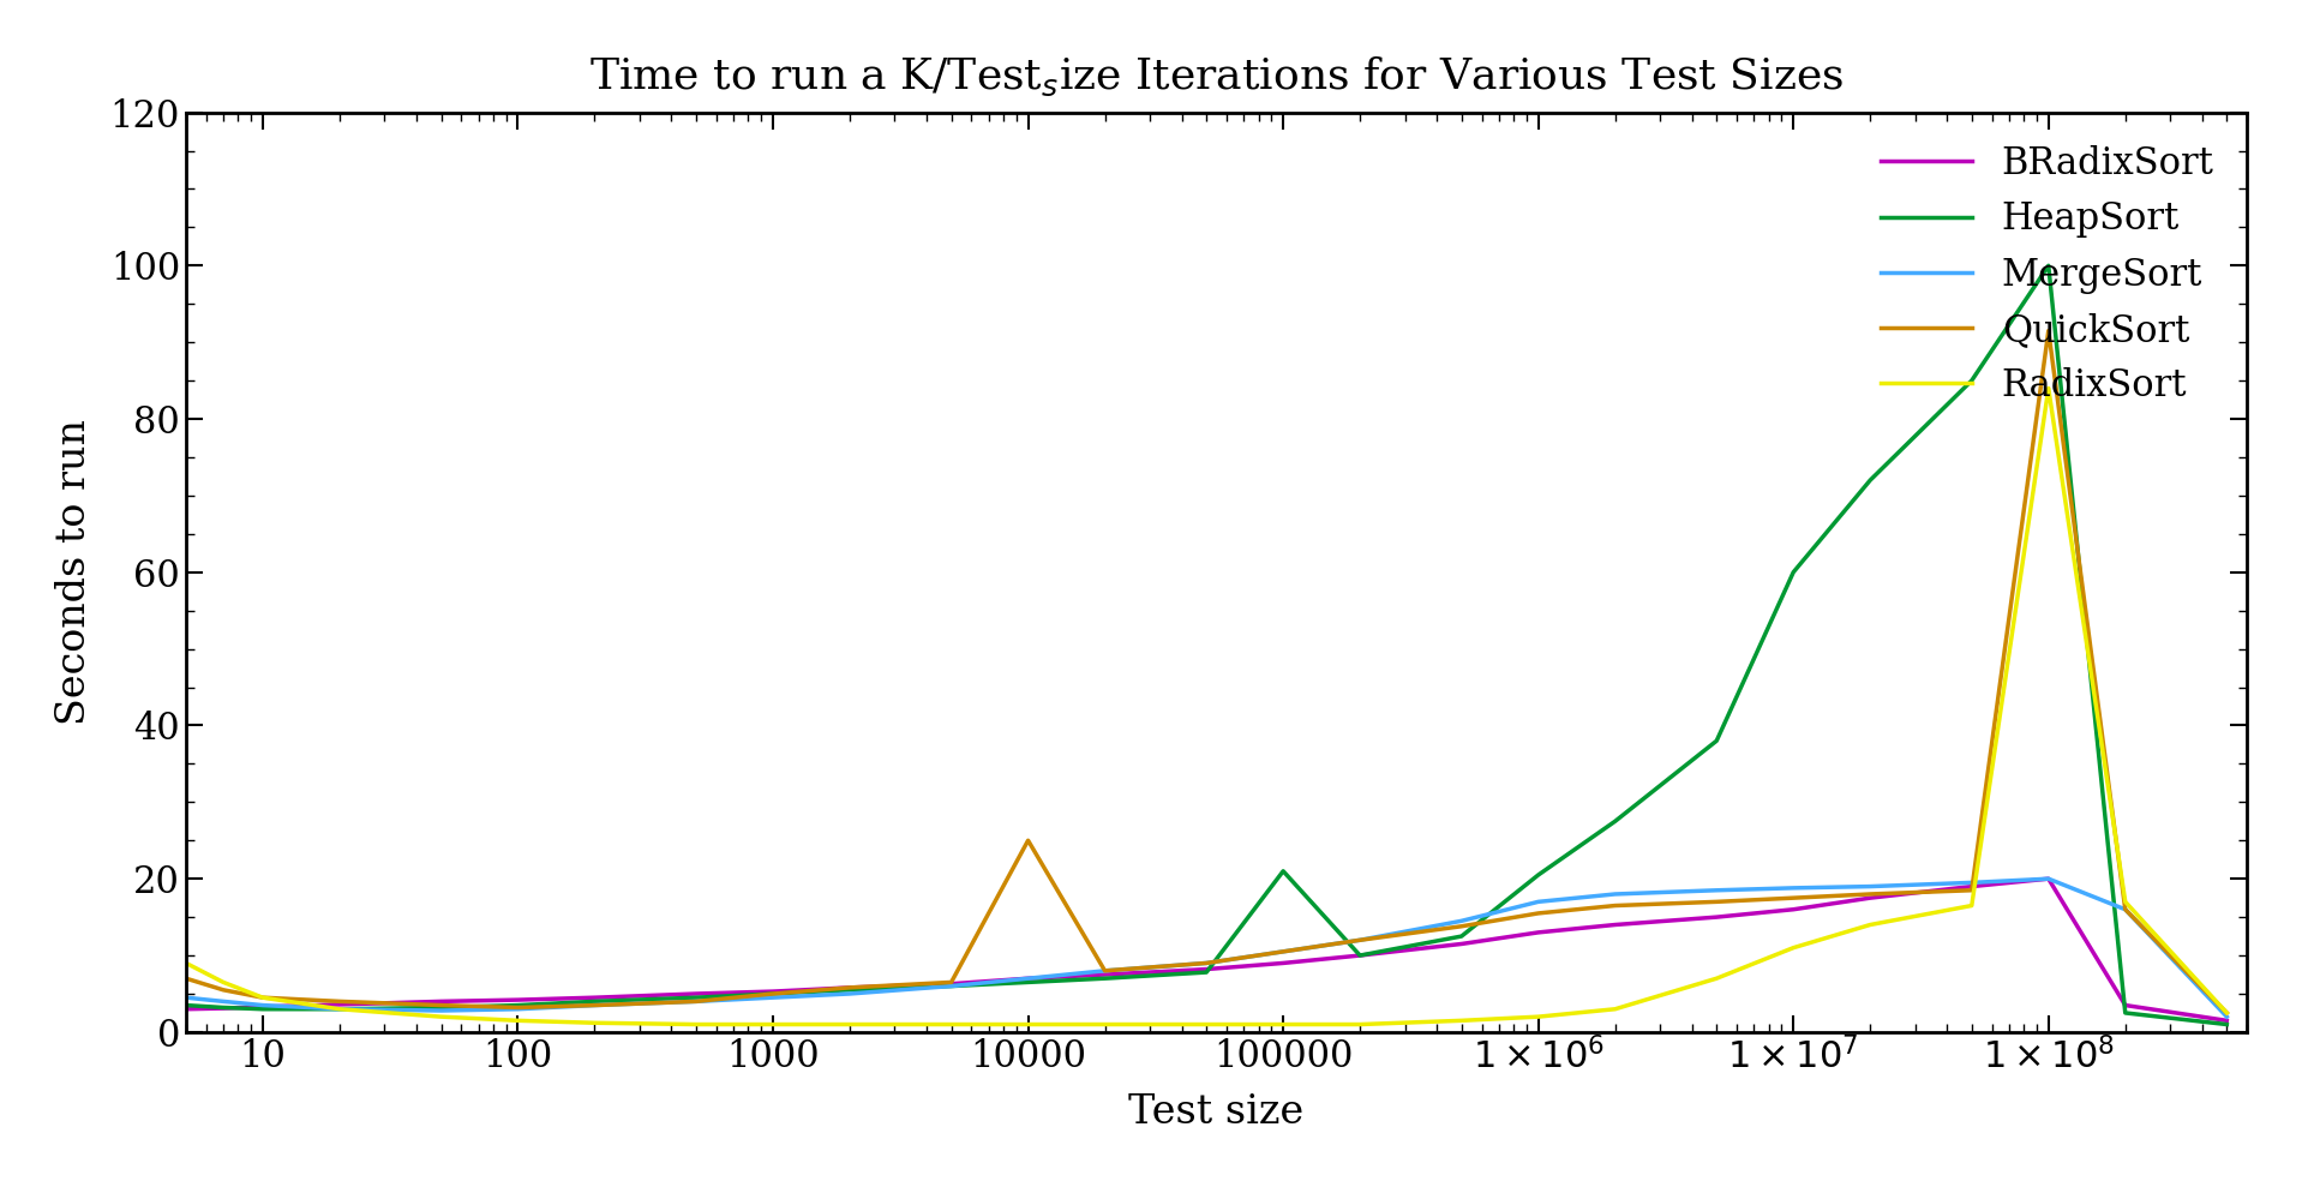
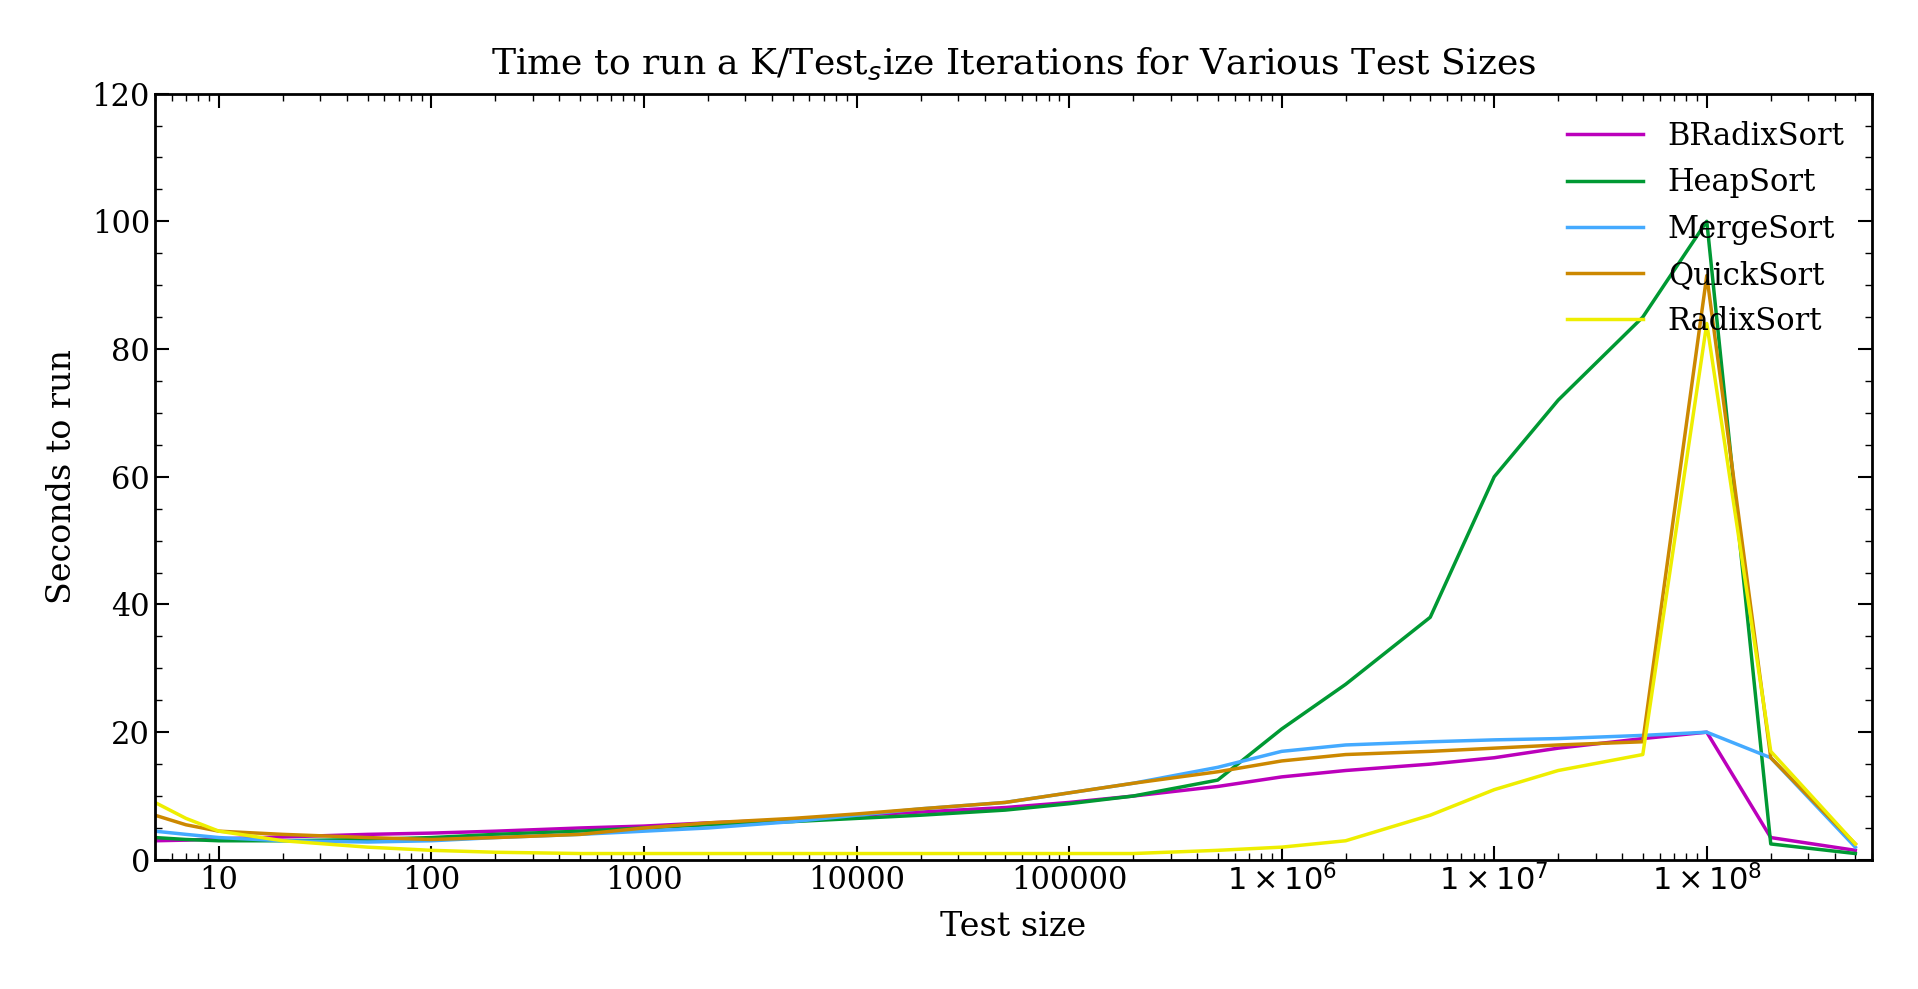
QuickSort/10000: 25.0 -> 7.2
HeapSort/100000: 21.0 -> 8.8
